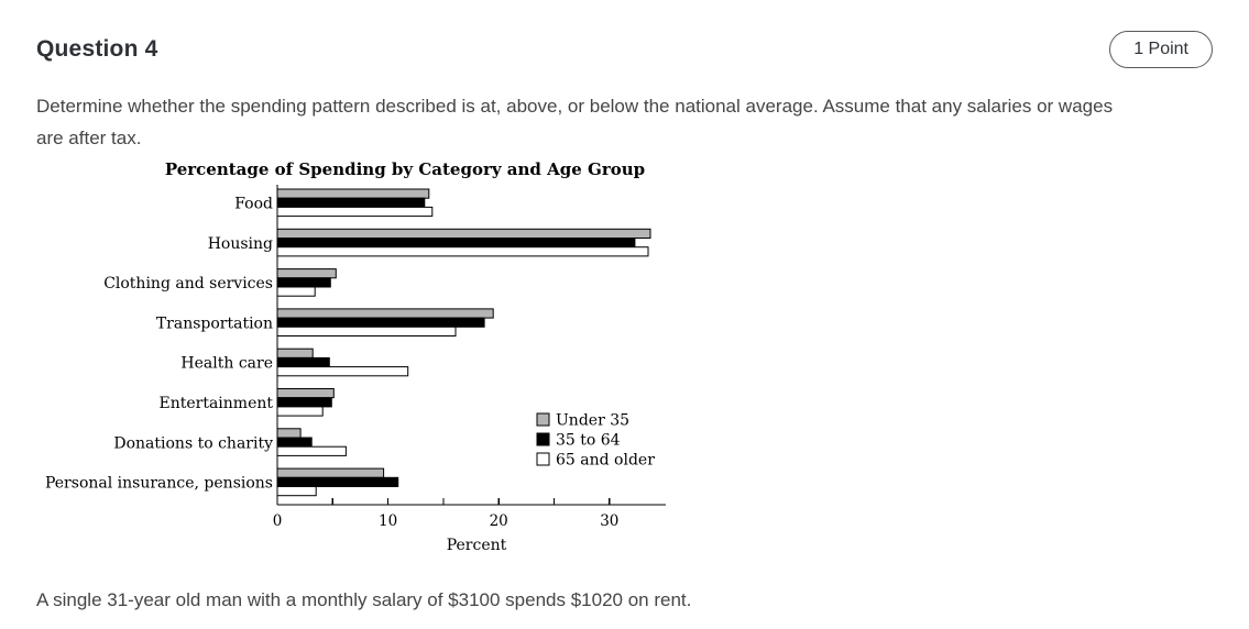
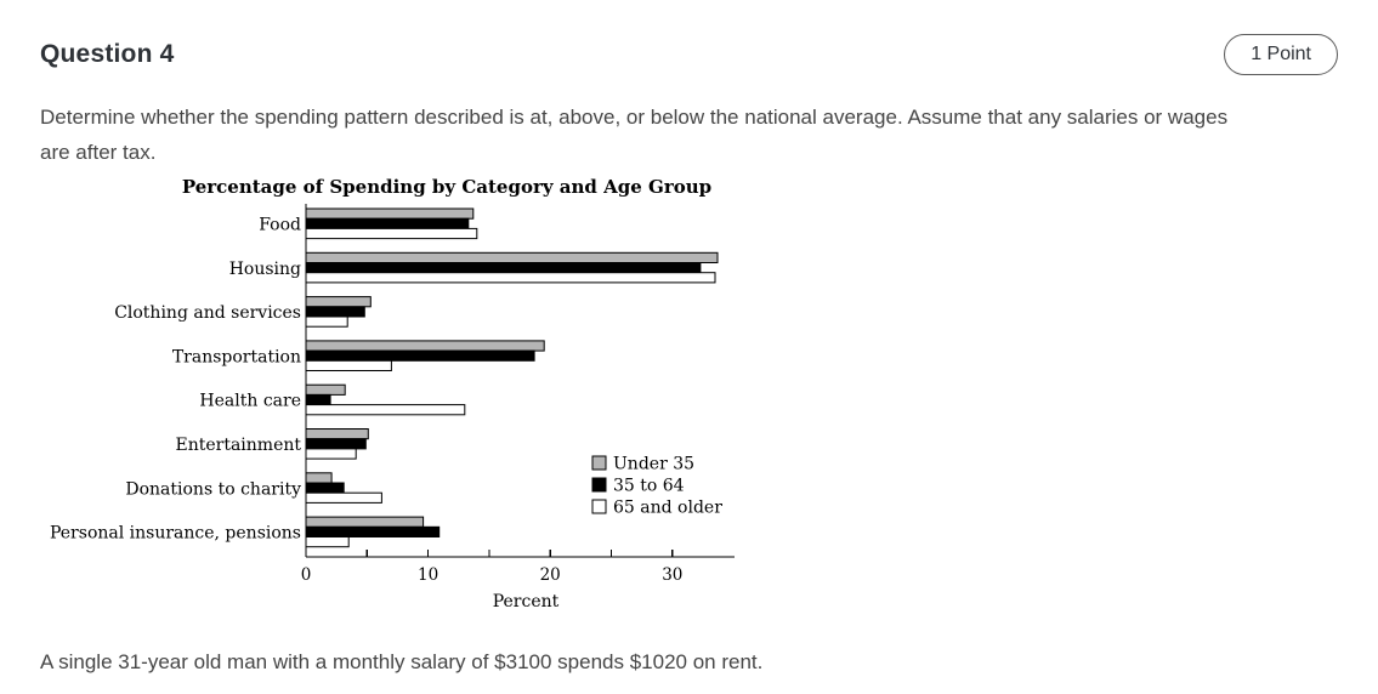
65 and older/Transportation: 16 -> 7
35 to 64/Health care: 5 -> 2
65 and older/Health care: 12 -> 13
